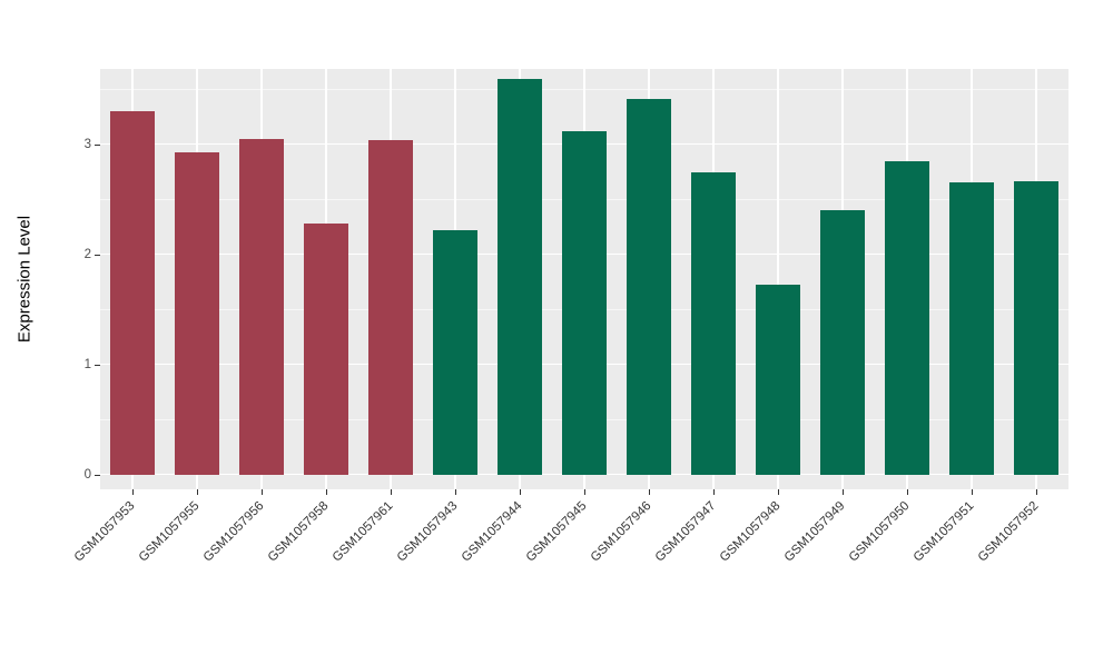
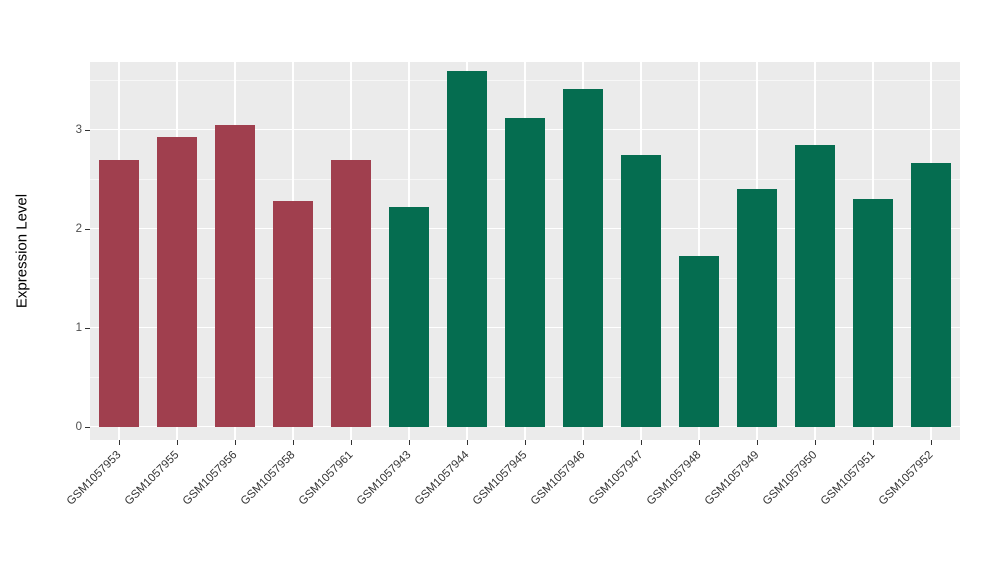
GSM1057953: 3.3 -> 2.7
GSM1057961: 3.0 -> 2.7
GSM1057951: 2.7 -> 2.3
